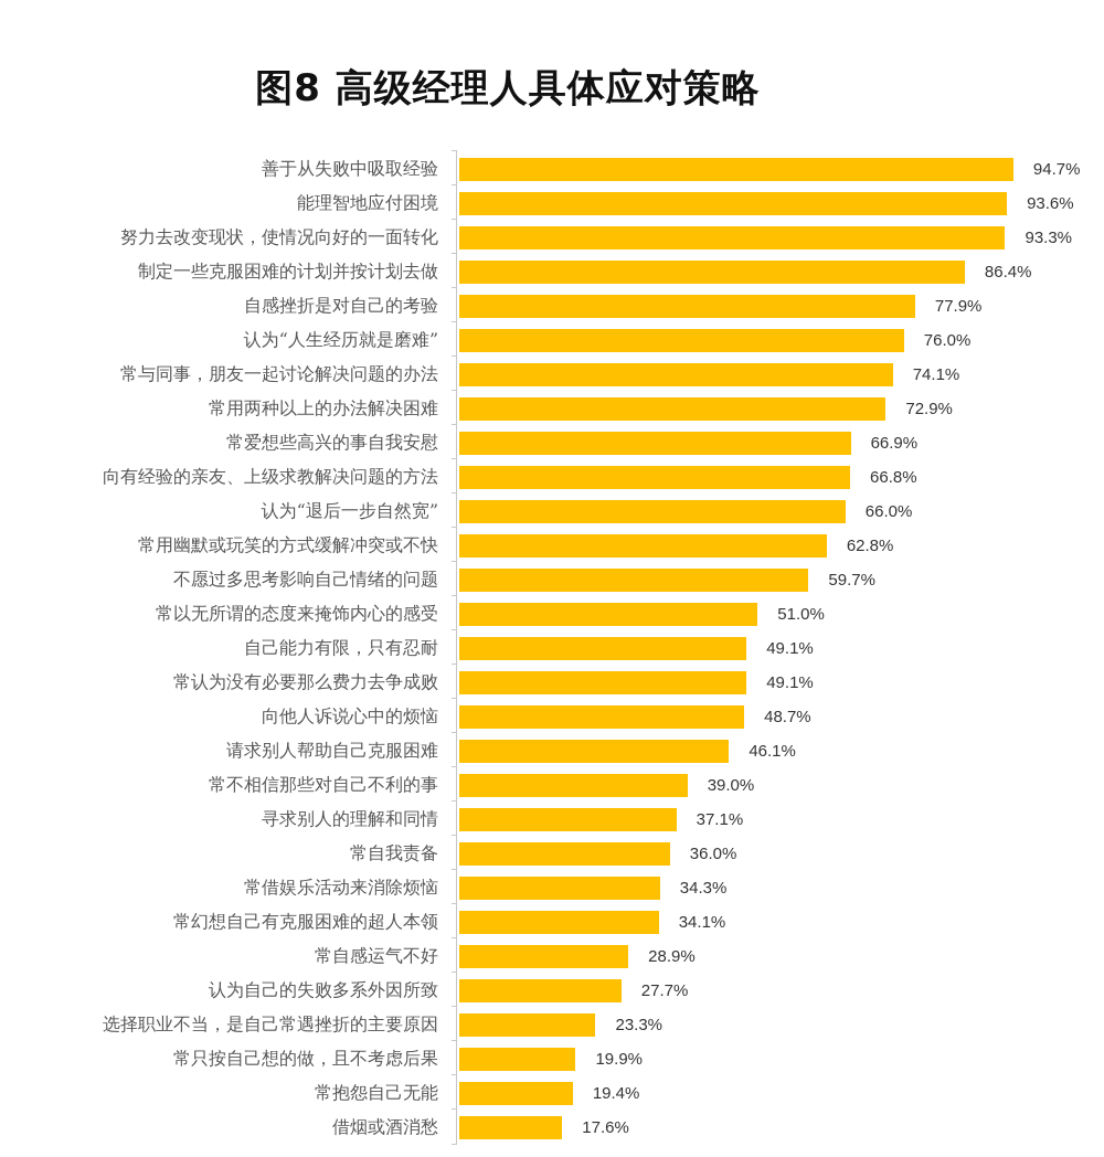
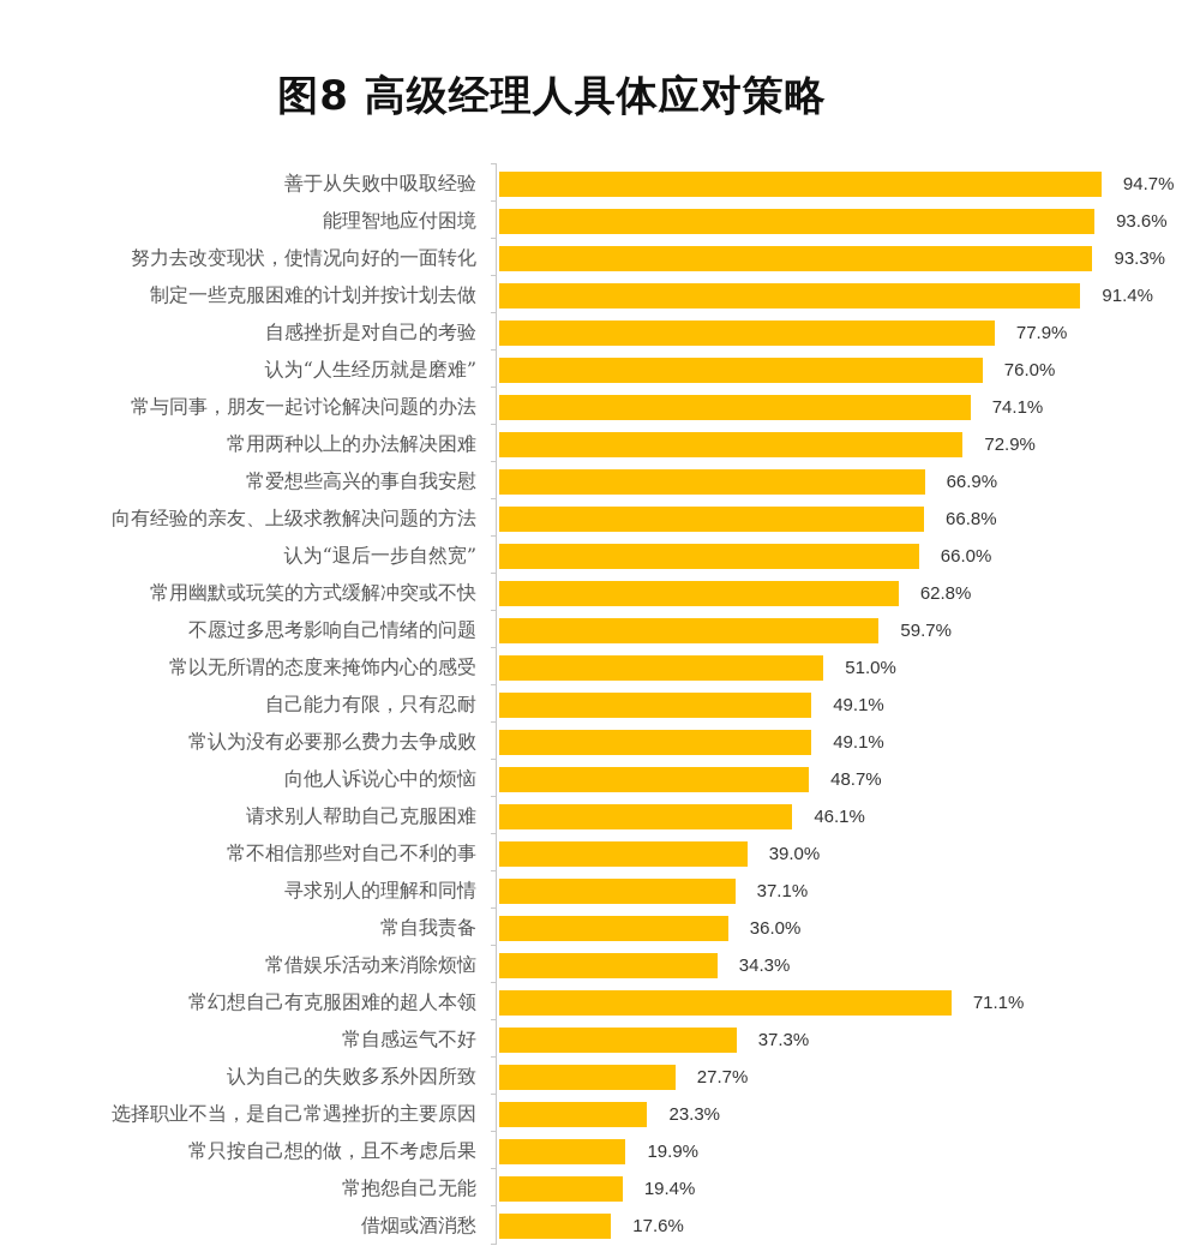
制定一些克服困难的计划并按计划去做: 86.4% -> 91.4%
常幻想自己有克服困难的超人本领: 34.1% -> 71.1%
常自感运气不好: 28.9% -> 37.3%
